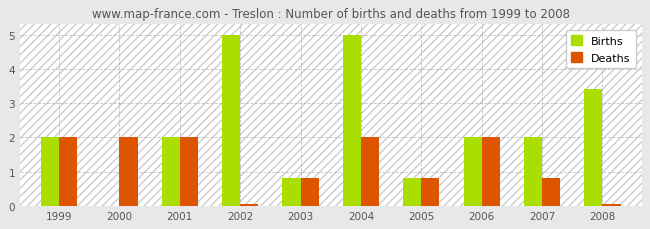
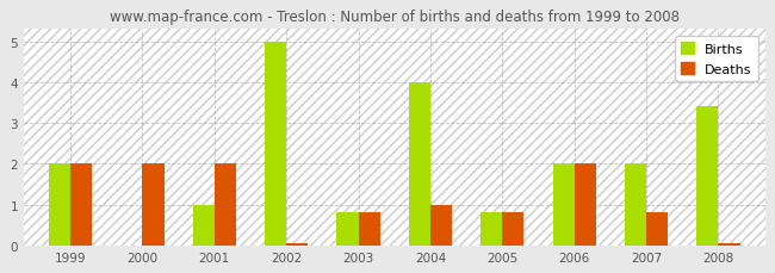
Births/2001: 2.0 -> 1.0
Births/2004: 5.0 -> 4.0
Deaths/2004: 2.00 -> 1.00
